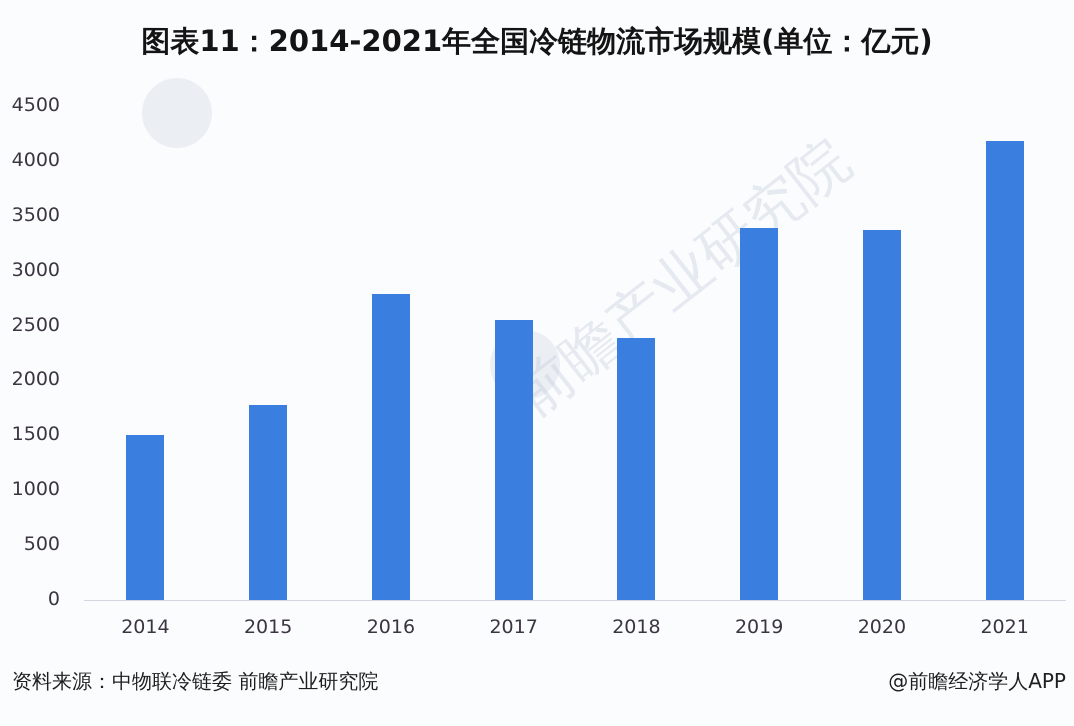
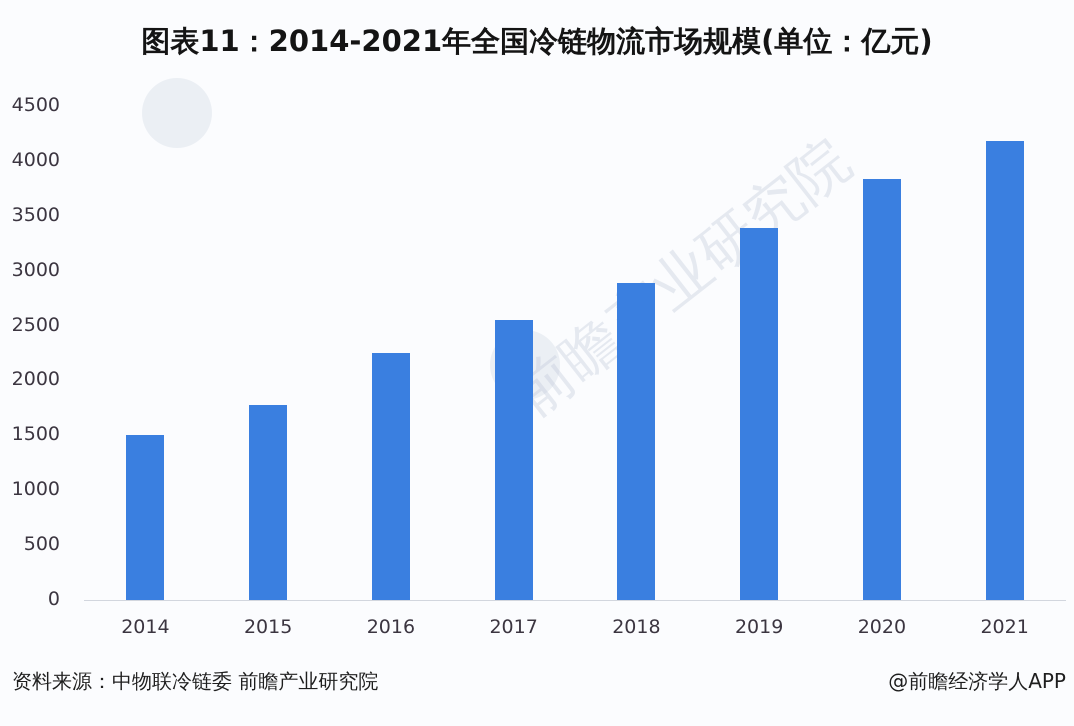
2016: 2790 -> 2250
2018: 2390 -> 2890
2020: 3370 -> 3830
